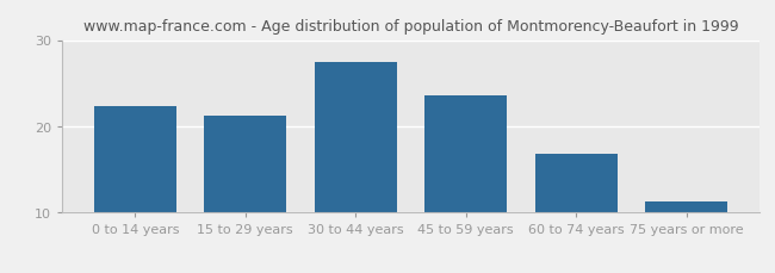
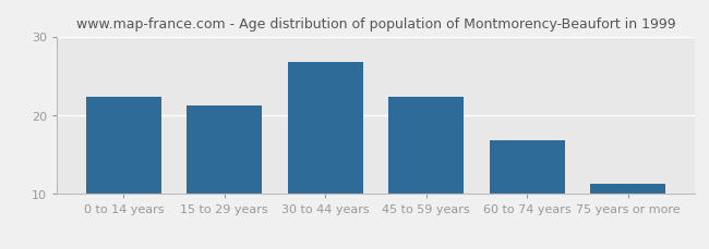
30 to 44 years: 27.4 -> 26.7
45 to 59 years: 23.6 -> 22.4
